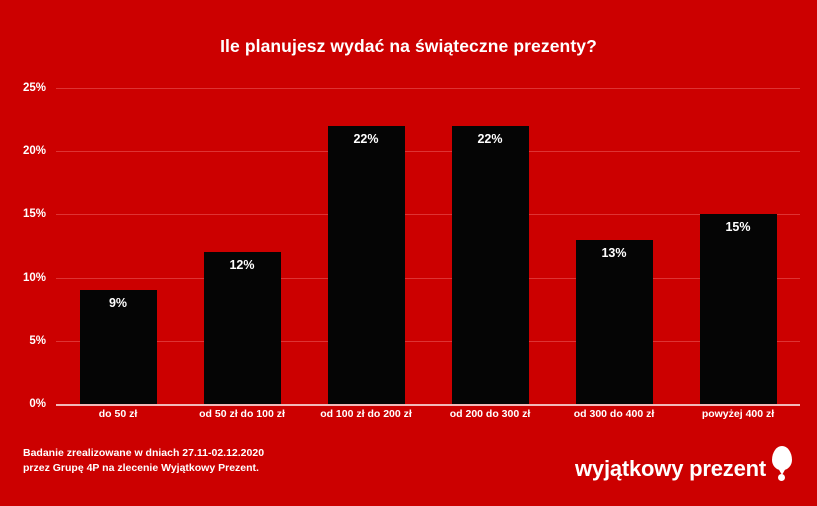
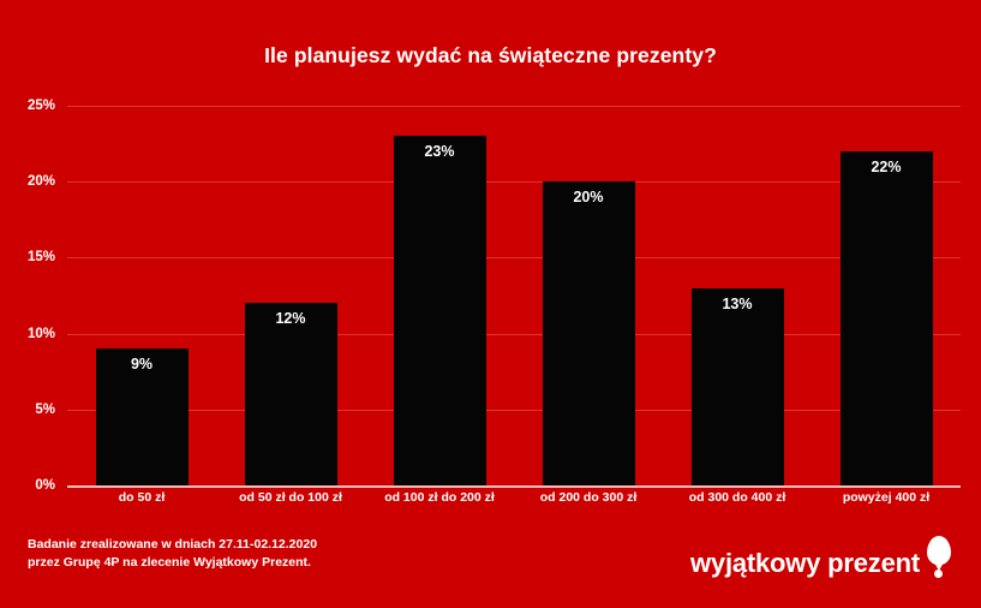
od 100 zł do 200 zł: 22% -> 23%
od 200 do 300 zł: 22% -> 20%
powyżej 400 zł: 15% -> 22%
